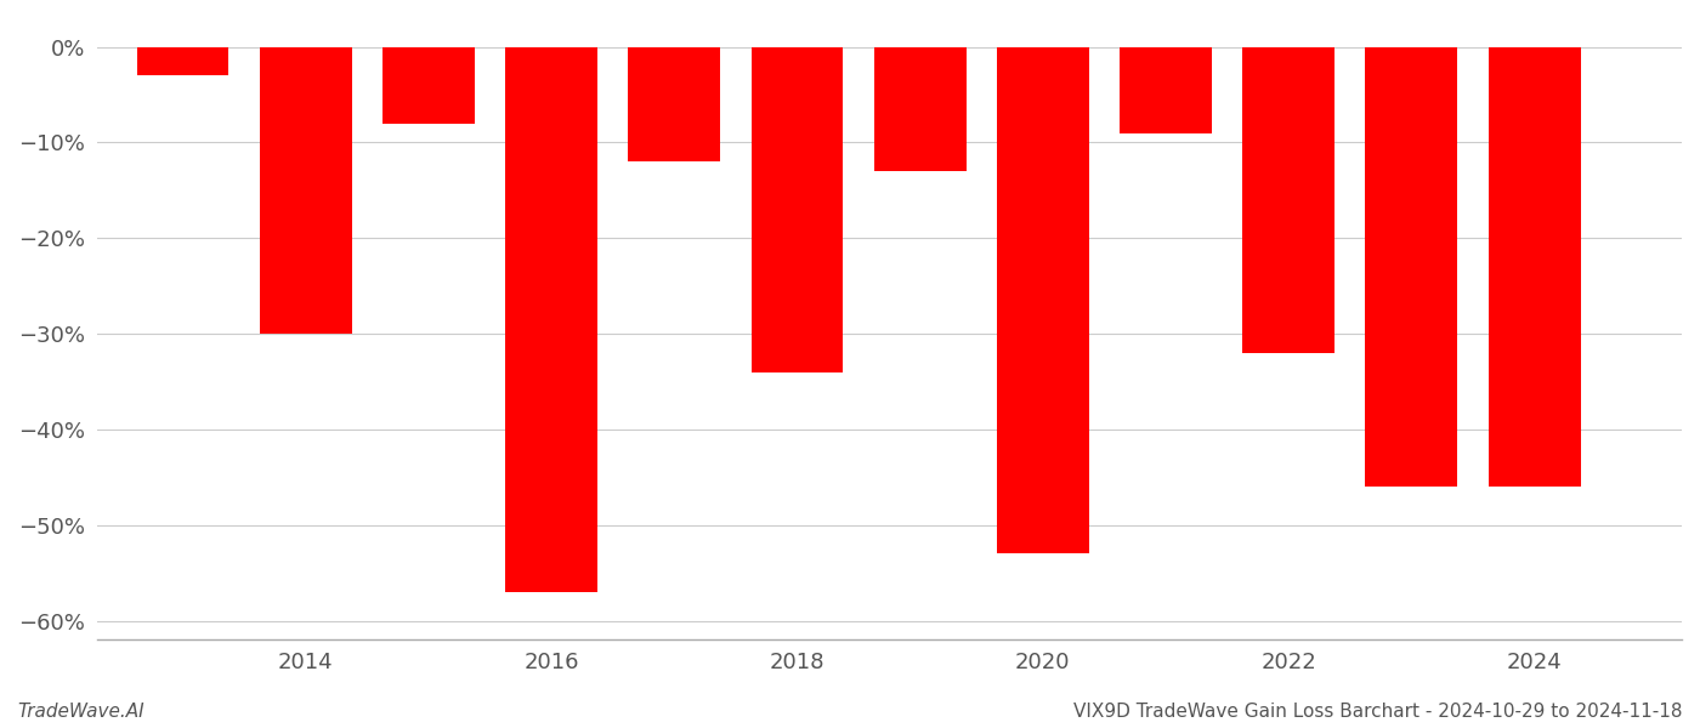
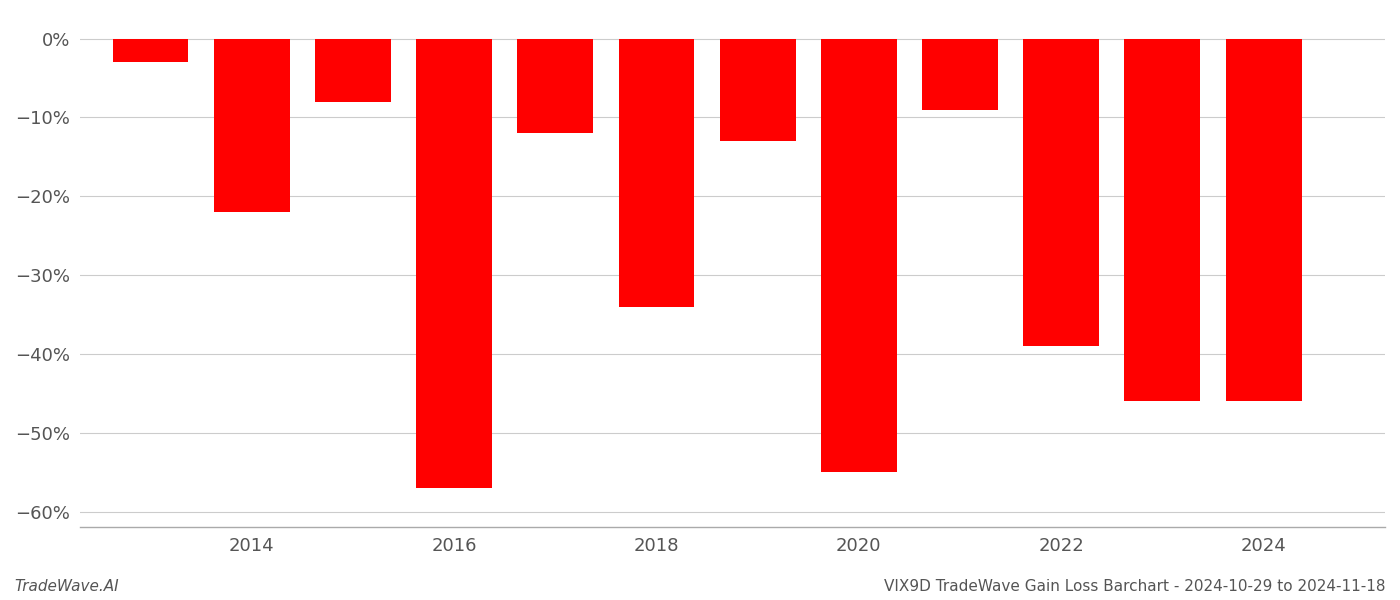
2014: -30% -> -22%
2020: -53% -> -55%
2022: -32% -> -39%
